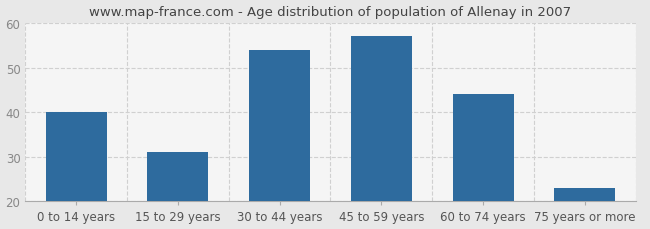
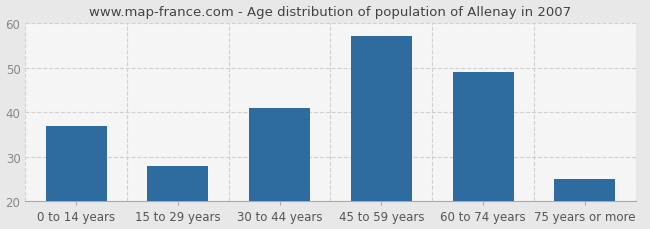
0 to 14 years: 40 -> 37
15 to 29 years: 31 -> 28
30 to 44 years: 54 -> 41
60 to 74 years: 44 -> 49
75 years or more: 23 -> 25
